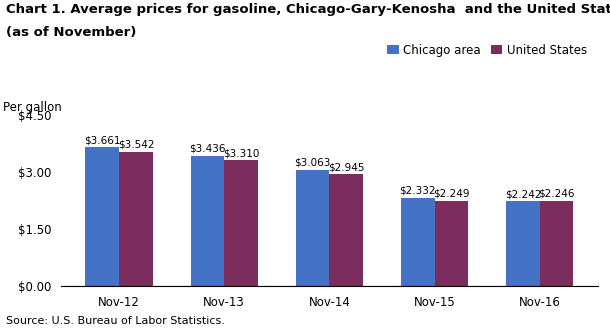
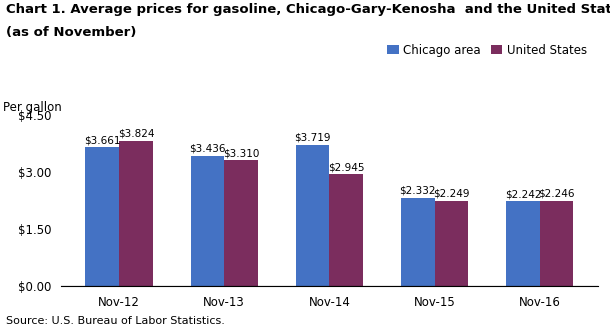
United States/Nov-12: $3.542 -> $3.824
Chicago area/Nov-14: $3.063 -> $3.719
